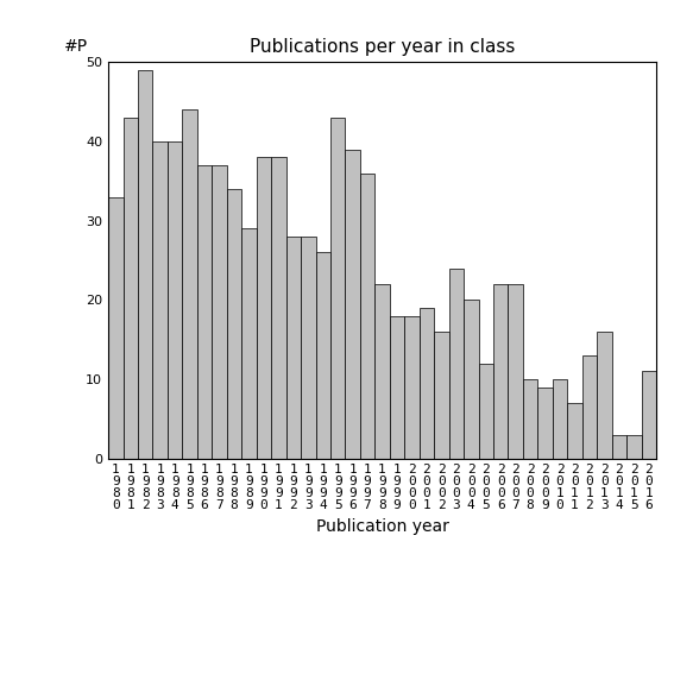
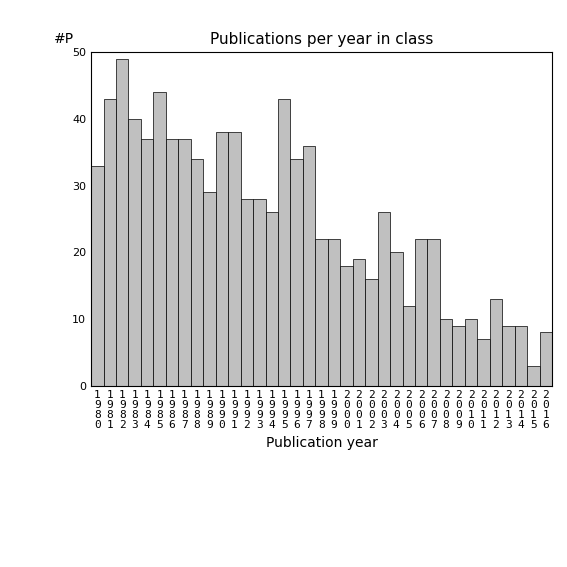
1 9 8 4: 40 -> 37
1 9 9 6: 39 -> 34
1 9 9 9: 18 -> 22
2 0 0 3: 24 -> 26
2 0 1 3: 16 -> 9
2 0 1 4: 3 -> 9
2 0 1 6: 11 -> 8
